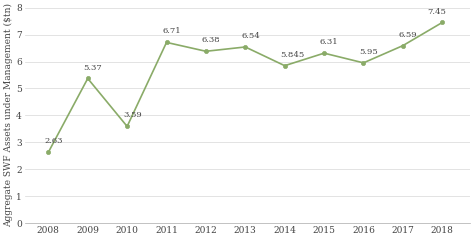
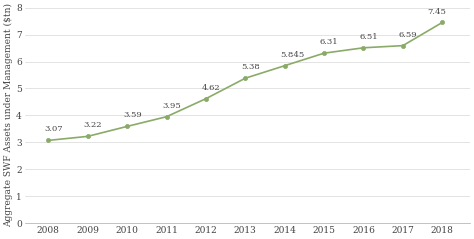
2008: 2.63 -> 3.07
2009: 5.37 -> 3.22
2011: 6.71 -> 3.95
2012: 6.38 -> 4.62
2013: 6.54 -> 5.38
2016: 5.95 -> 6.51
